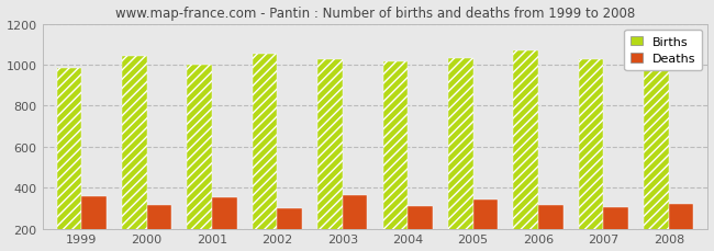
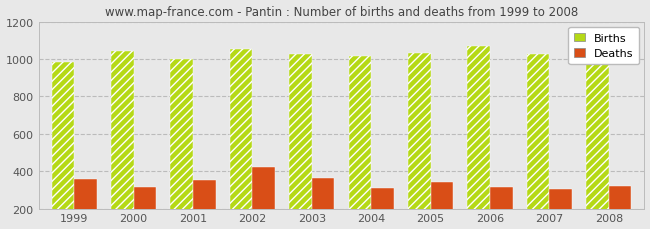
Deaths/2002: 300 -> 420
